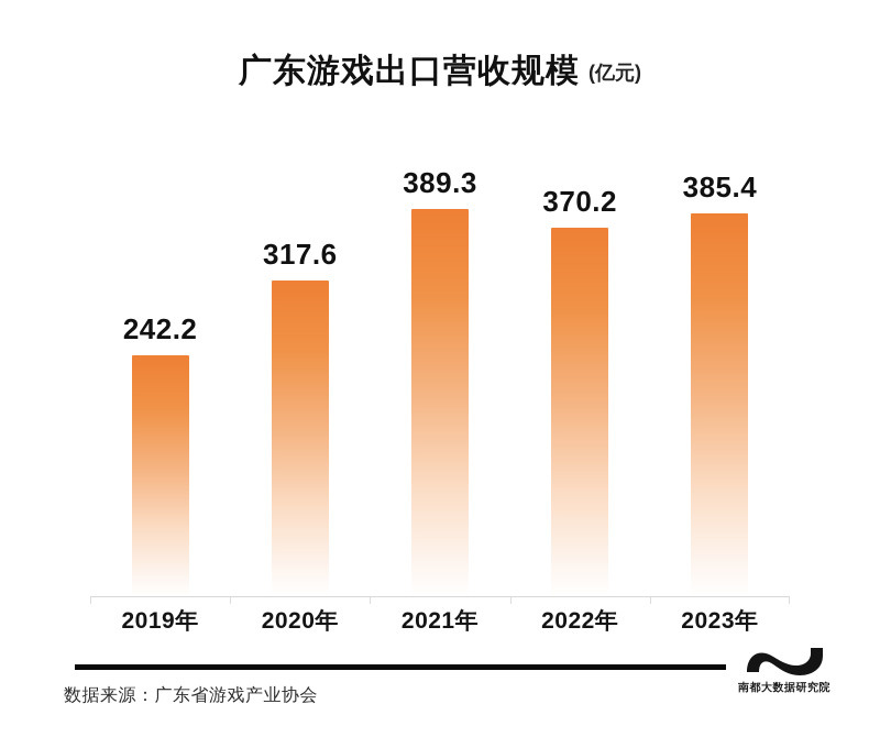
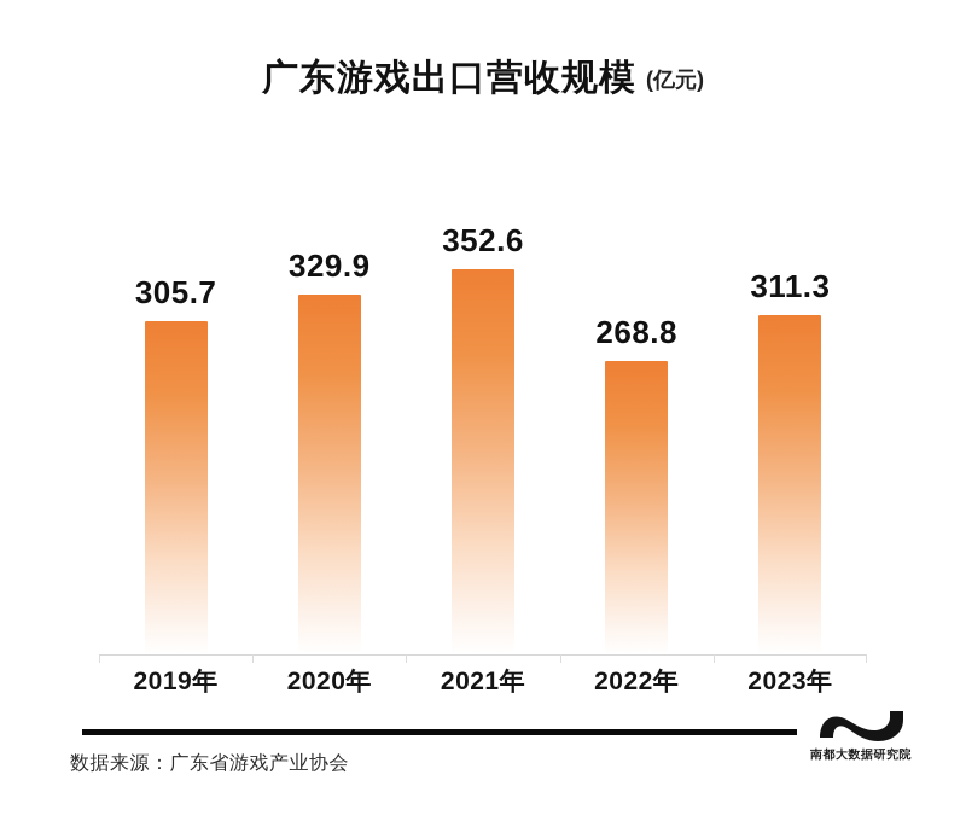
2019年: 242.2 -> 305.7
2020年: 317.6 -> 329.9
2021年: 389.3 -> 352.6
2022年: 370.2 -> 268.8
2023年: 385.4 -> 311.3
